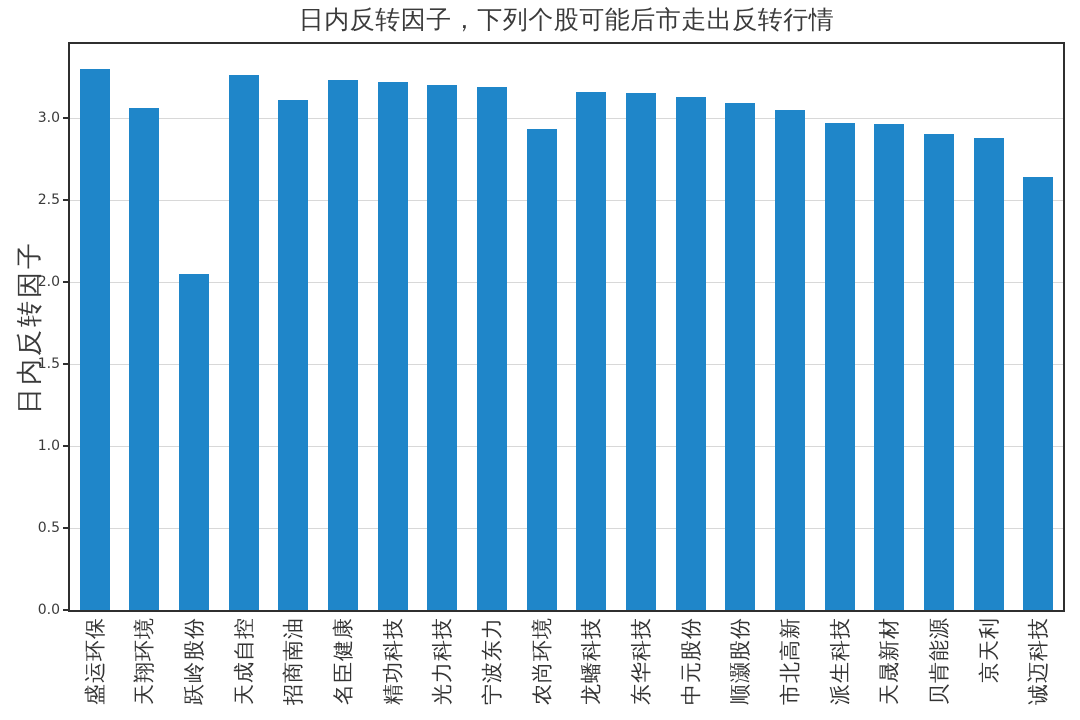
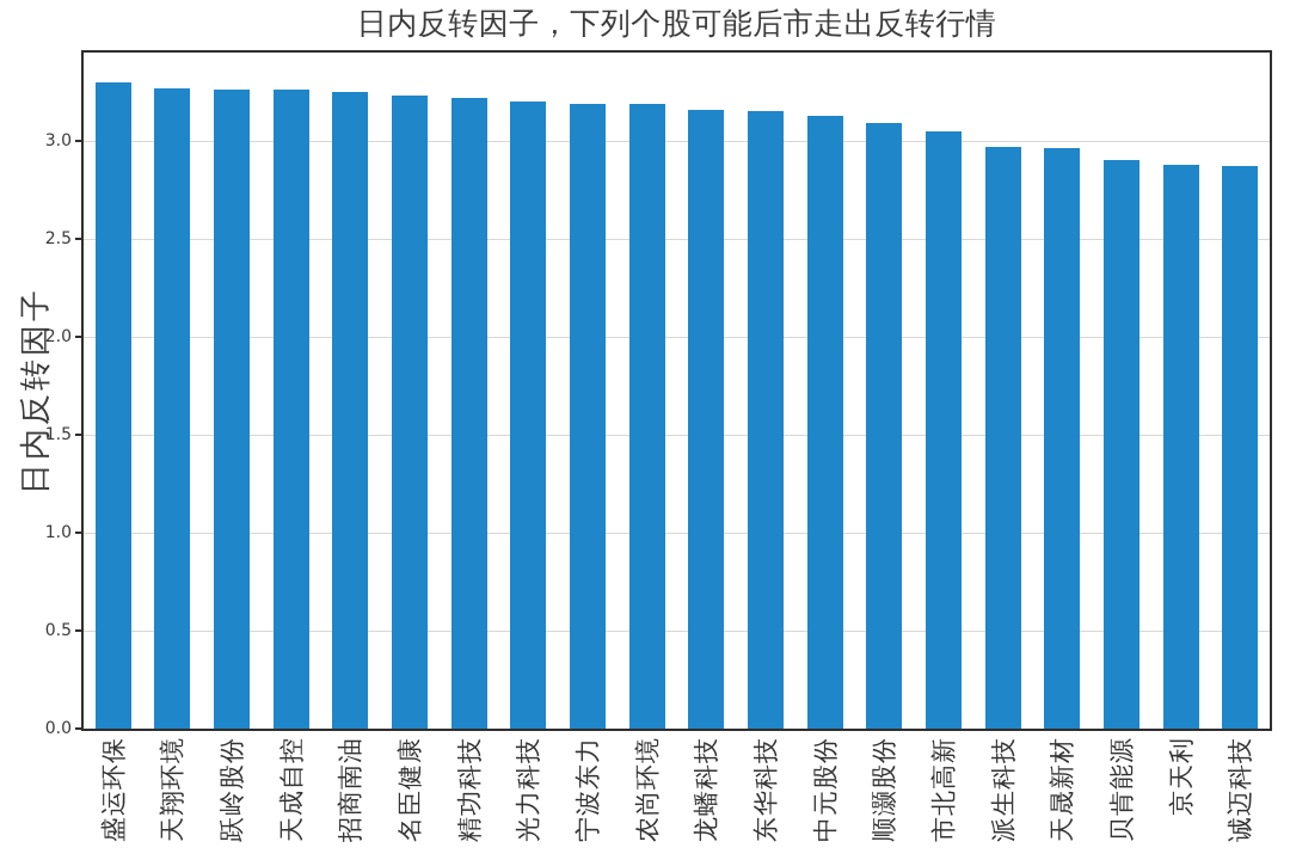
天翔环境: 3.06 -> 3.27
跃岭股份: 2.05 -> 3.26
招商南油: 3.11 -> 3.25
农尚环境: 2.93 -> 3.19
诚迈科技: 2.64 -> 2.87
